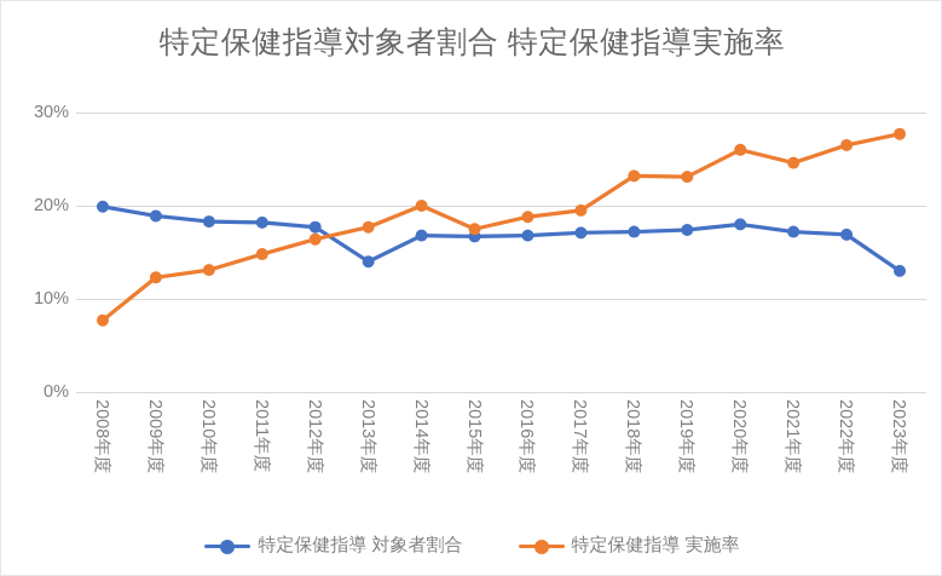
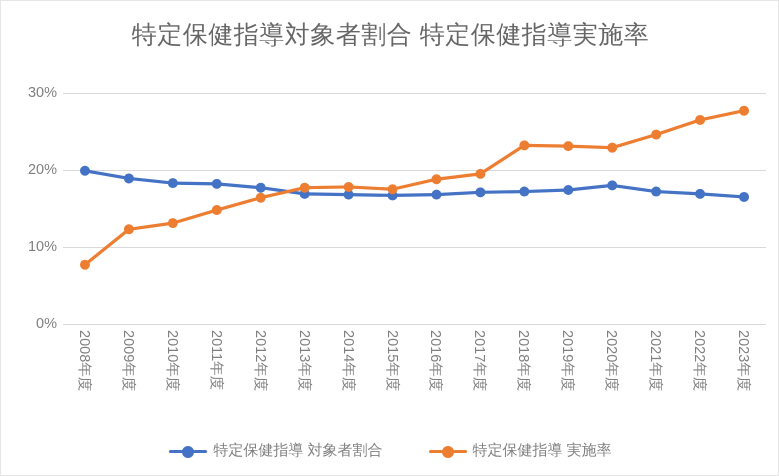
特定保健指導 対象者割合/2013年度: 14% -> 17%
特定保健指導 実施率/2014年度: 20% -> 18%
特定保健指導 実施率/2020年度: 26% -> 23%
特定保健指導 対象者割合/2023年度: 13% -> 16%
